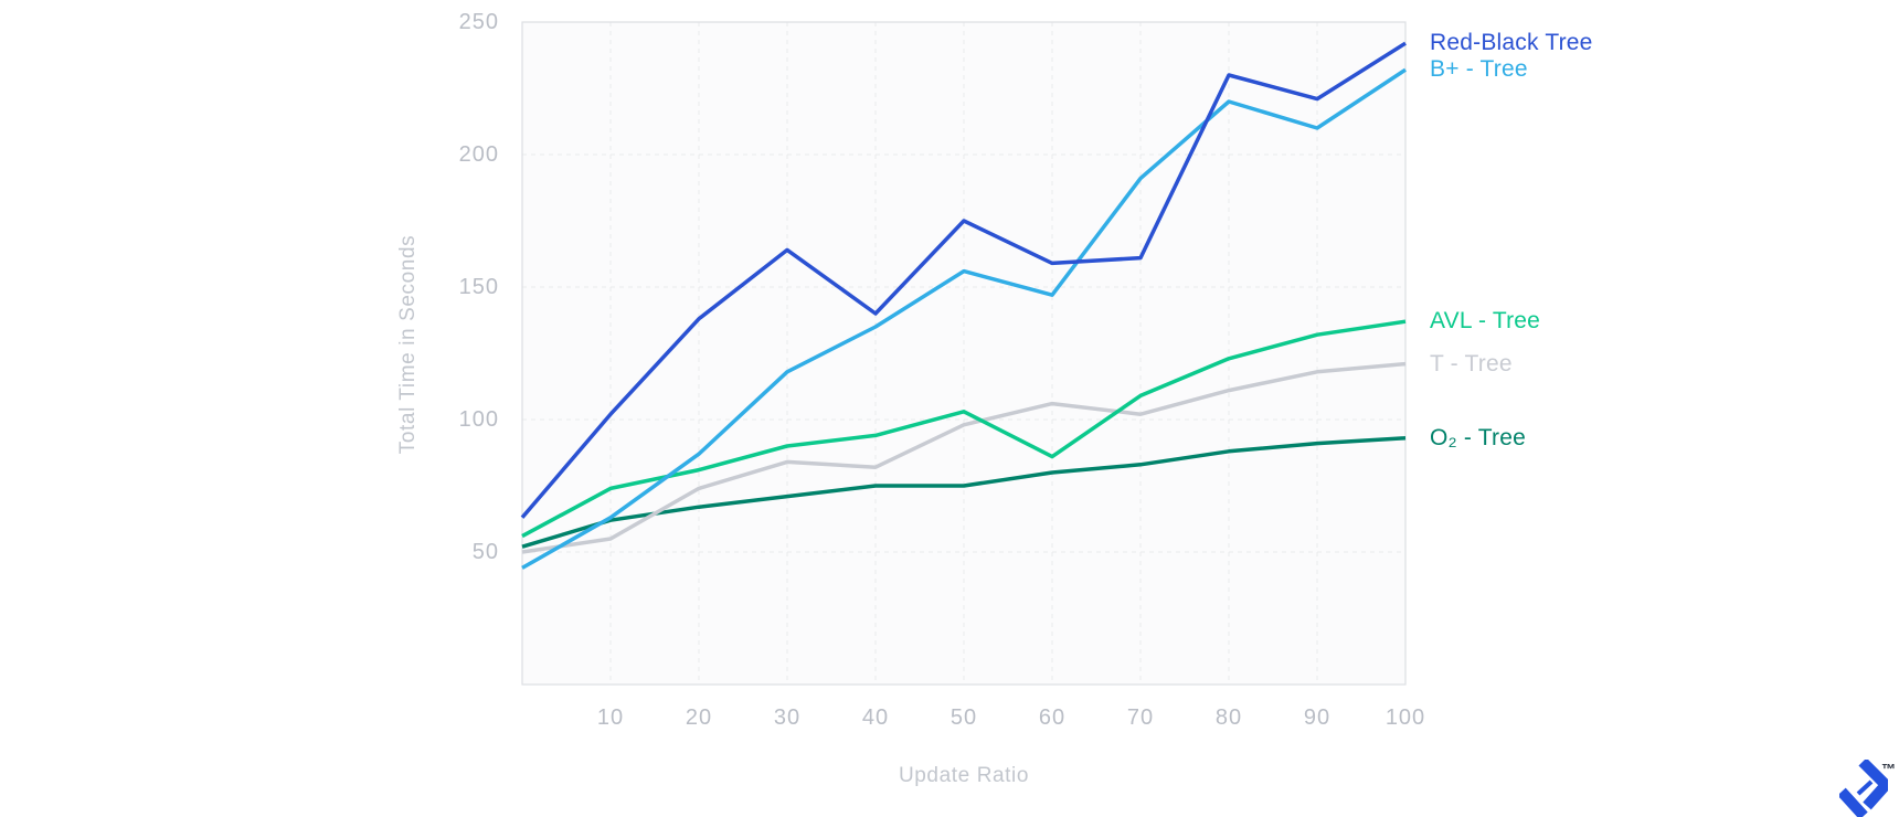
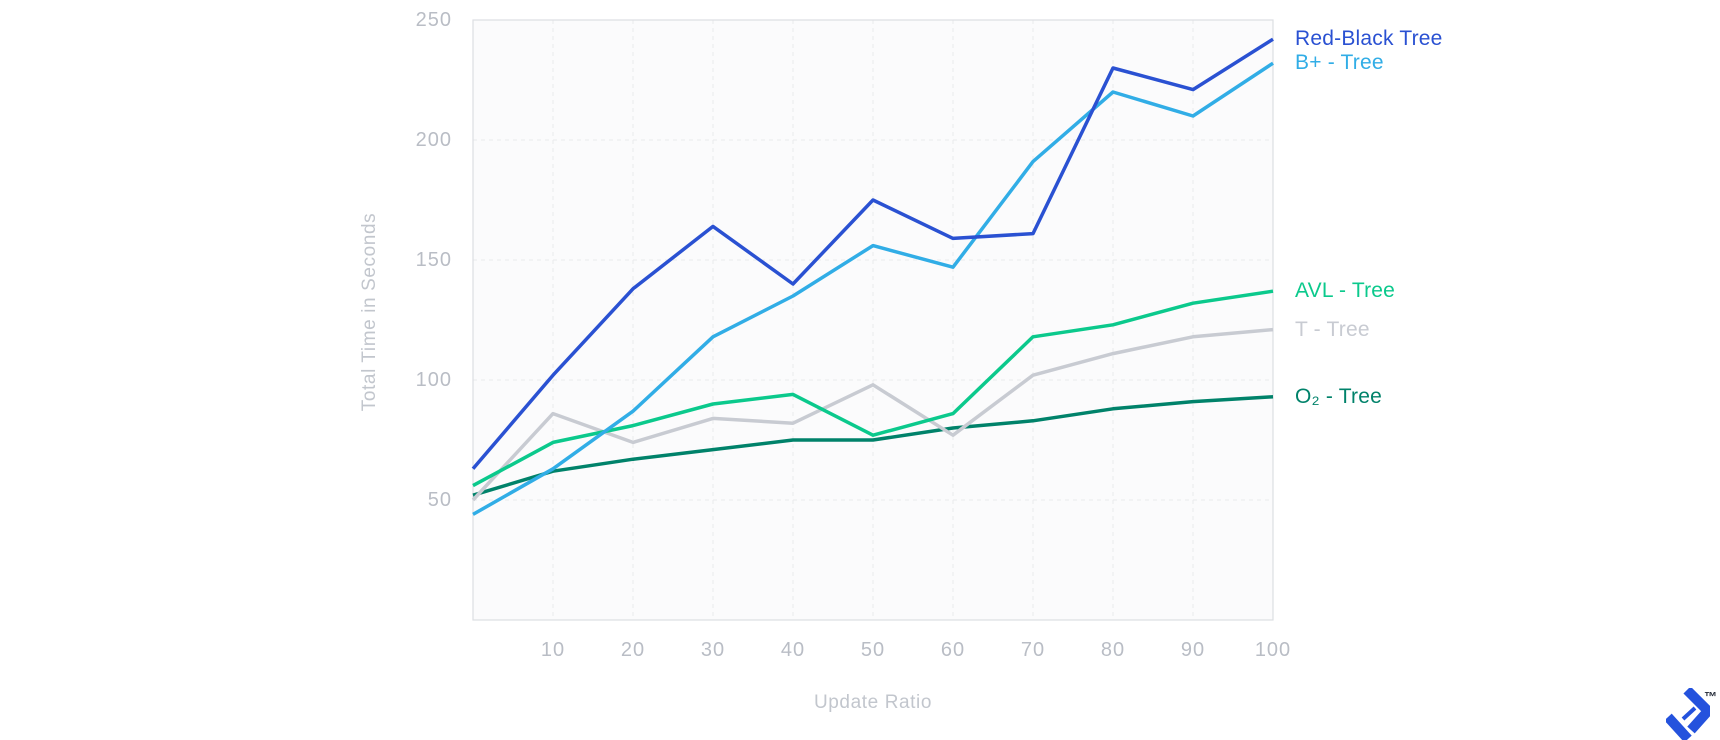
T - Tree/10: 55 -> 86
AVL - Tree/50: 103 -> 77
T - Tree/60: 106 -> 77
AVL - Tree/70: 109 -> 118
